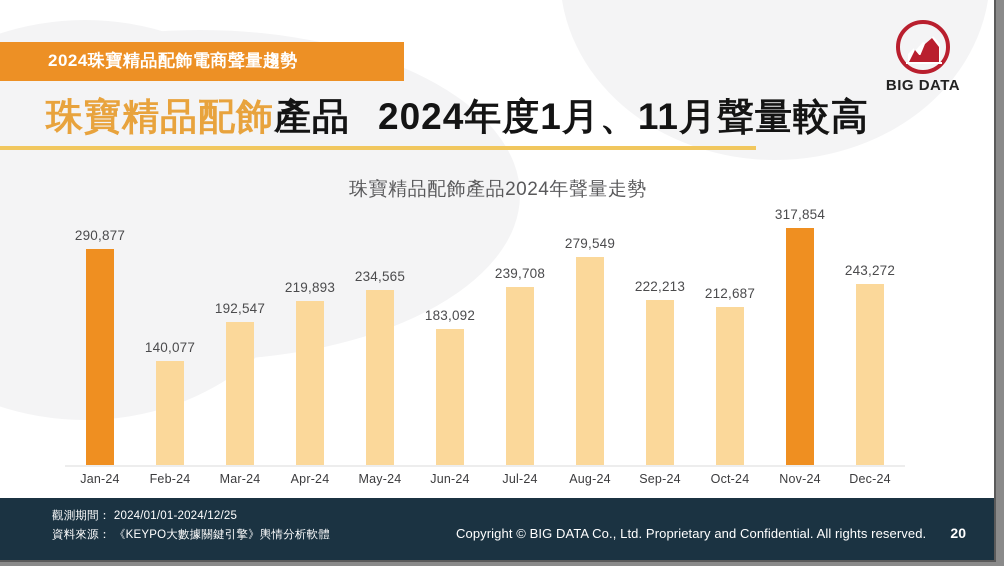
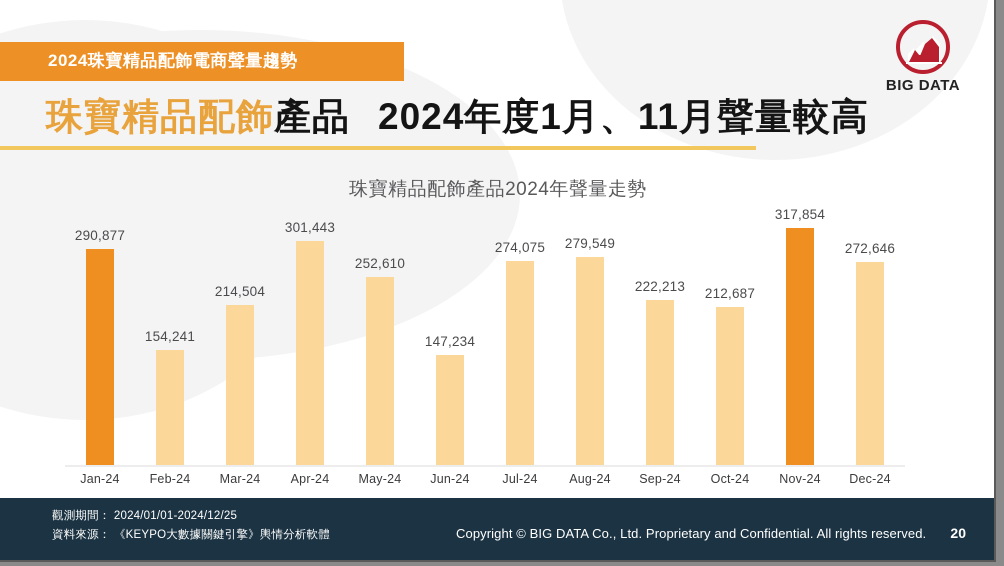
Feb-24: 140,077 -> 154,241
Mar-24: 192,547 -> 214,504
Apr-24: 219,893 -> 301,443
May-24: 234,565 -> 252,610
Jun-24: 183,092 -> 147,234
Jul-24: 239,708 -> 274,075
Dec-24: 243,272 -> 272,646
